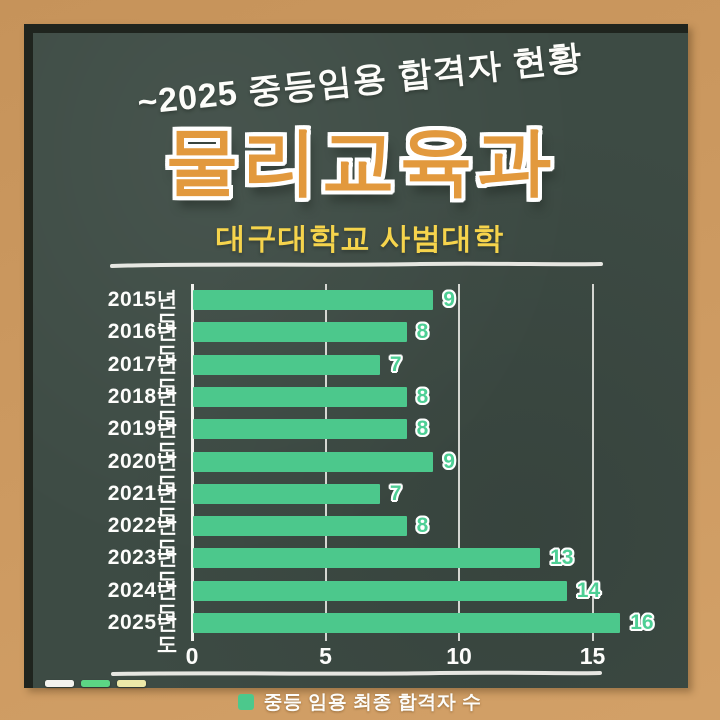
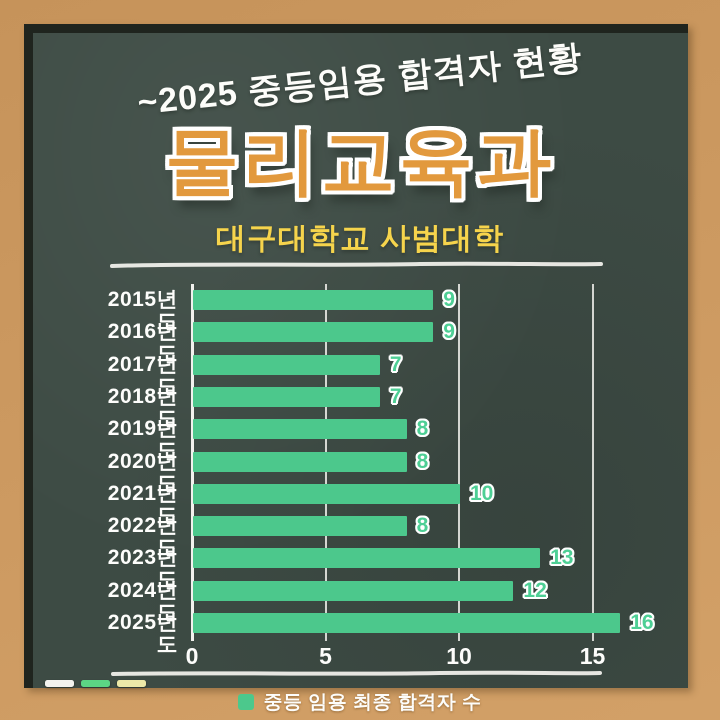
2016년도: 8 -> 9
2018년도: 8 -> 7
2020년도: 9 -> 8
2021년도: 7 -> 10
2024년도: 14 -> 12
